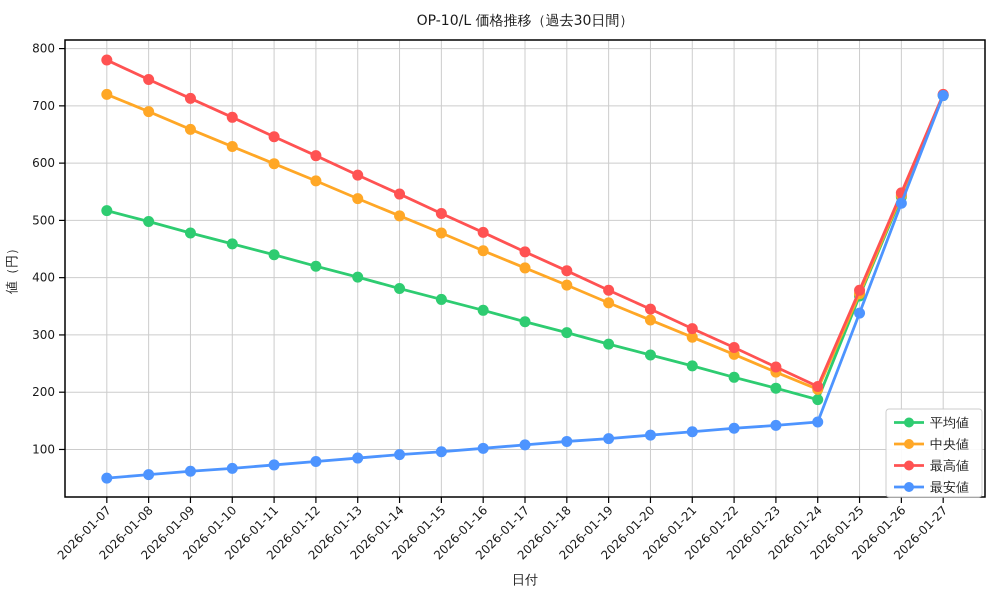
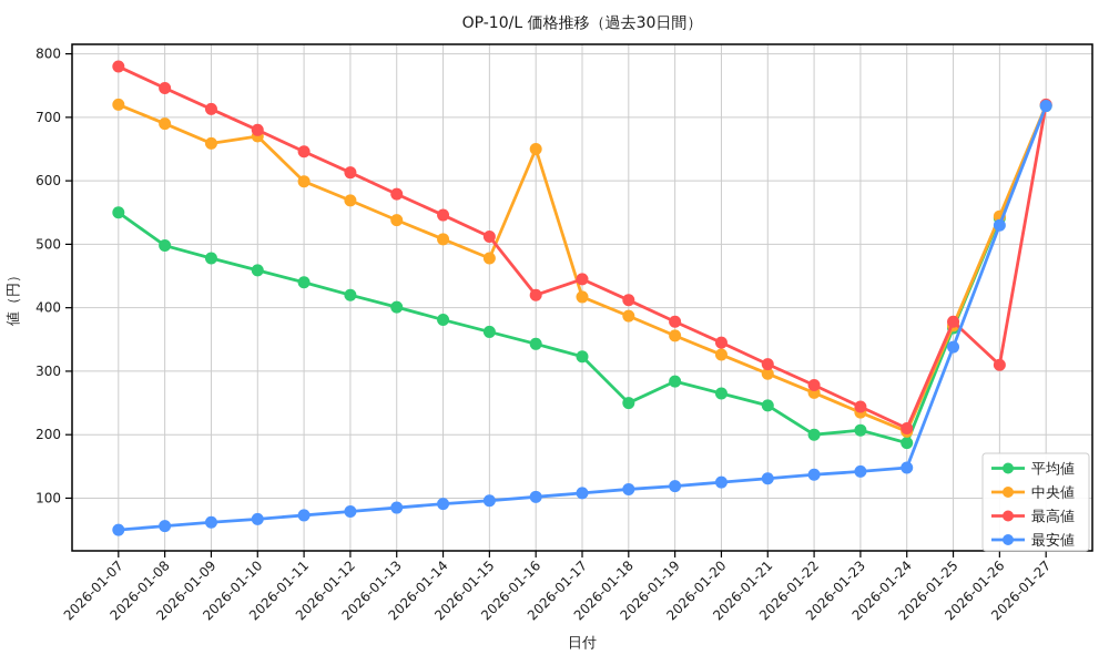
平均値/2026-01-07: 520 -> 550
中央値/2026-01-10: 630 -> 670
中央値/2026-01-16: 450 -> 650
最高値/2026-01-16: 480 -> 420
平均値/2026-01-18: 300 -> 250
平均値/2026-01-22: 230 -> 200
最高値/2026-01-26: 550 -> 310
